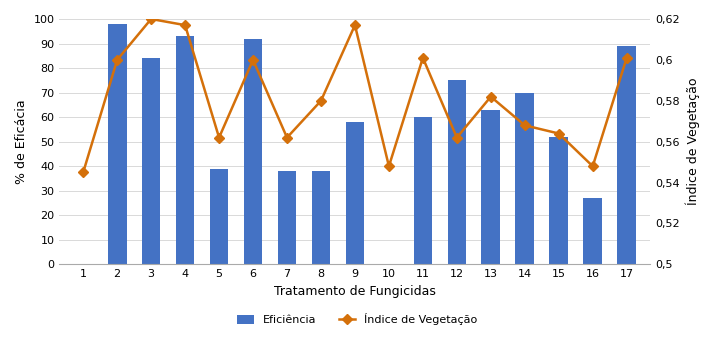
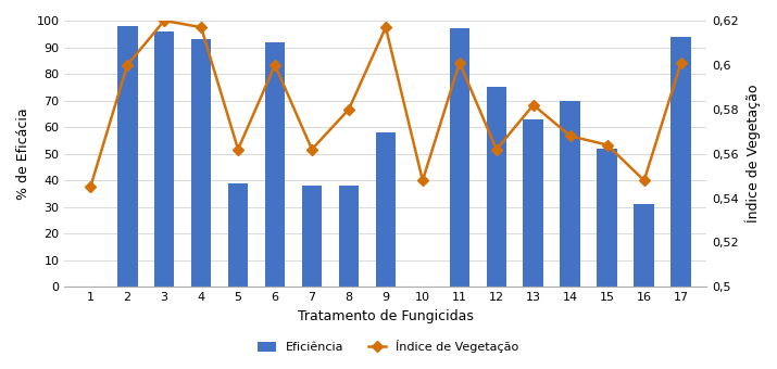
Eficiência/3: 84 -> 96
Eficiência/11: 60 -> 97
Eficiência/16: 27 -> 31
Eficiência/17: 89 -> 94
